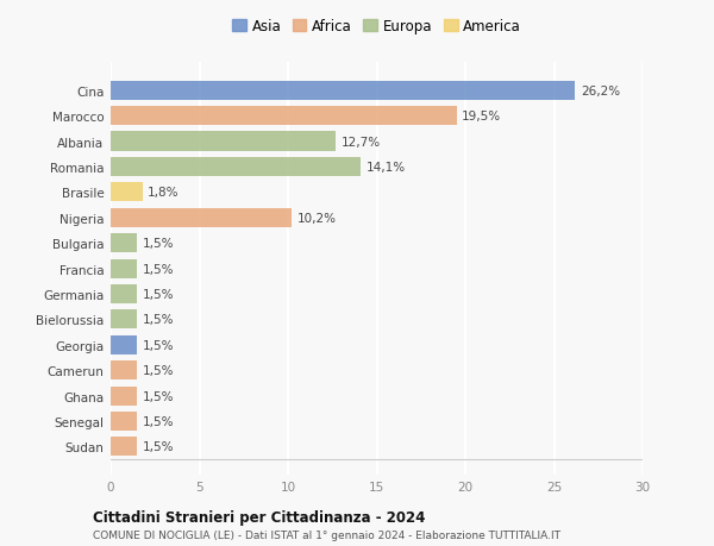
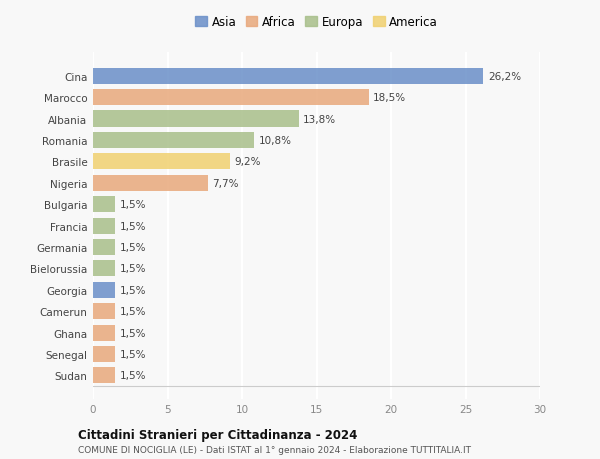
Marocco: 19,5% -> 18,5%
Albania: 12,7% -> 13,8%
Romania: 14,1% -> 10,8%
Brasile: 1,8% -> 9,2%
Nigeria: 10,2% -> 7,7%
